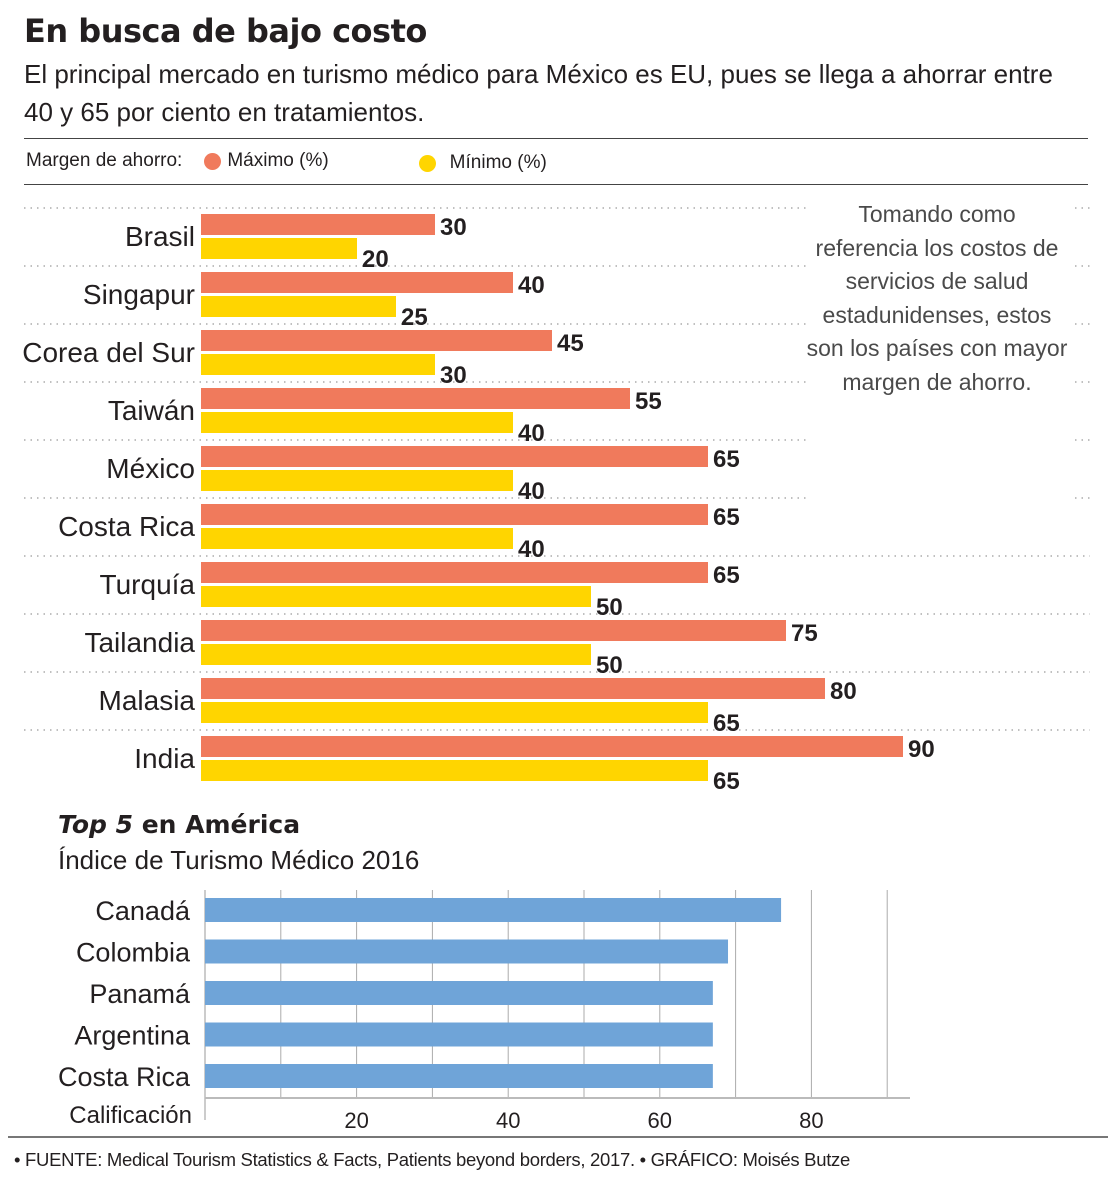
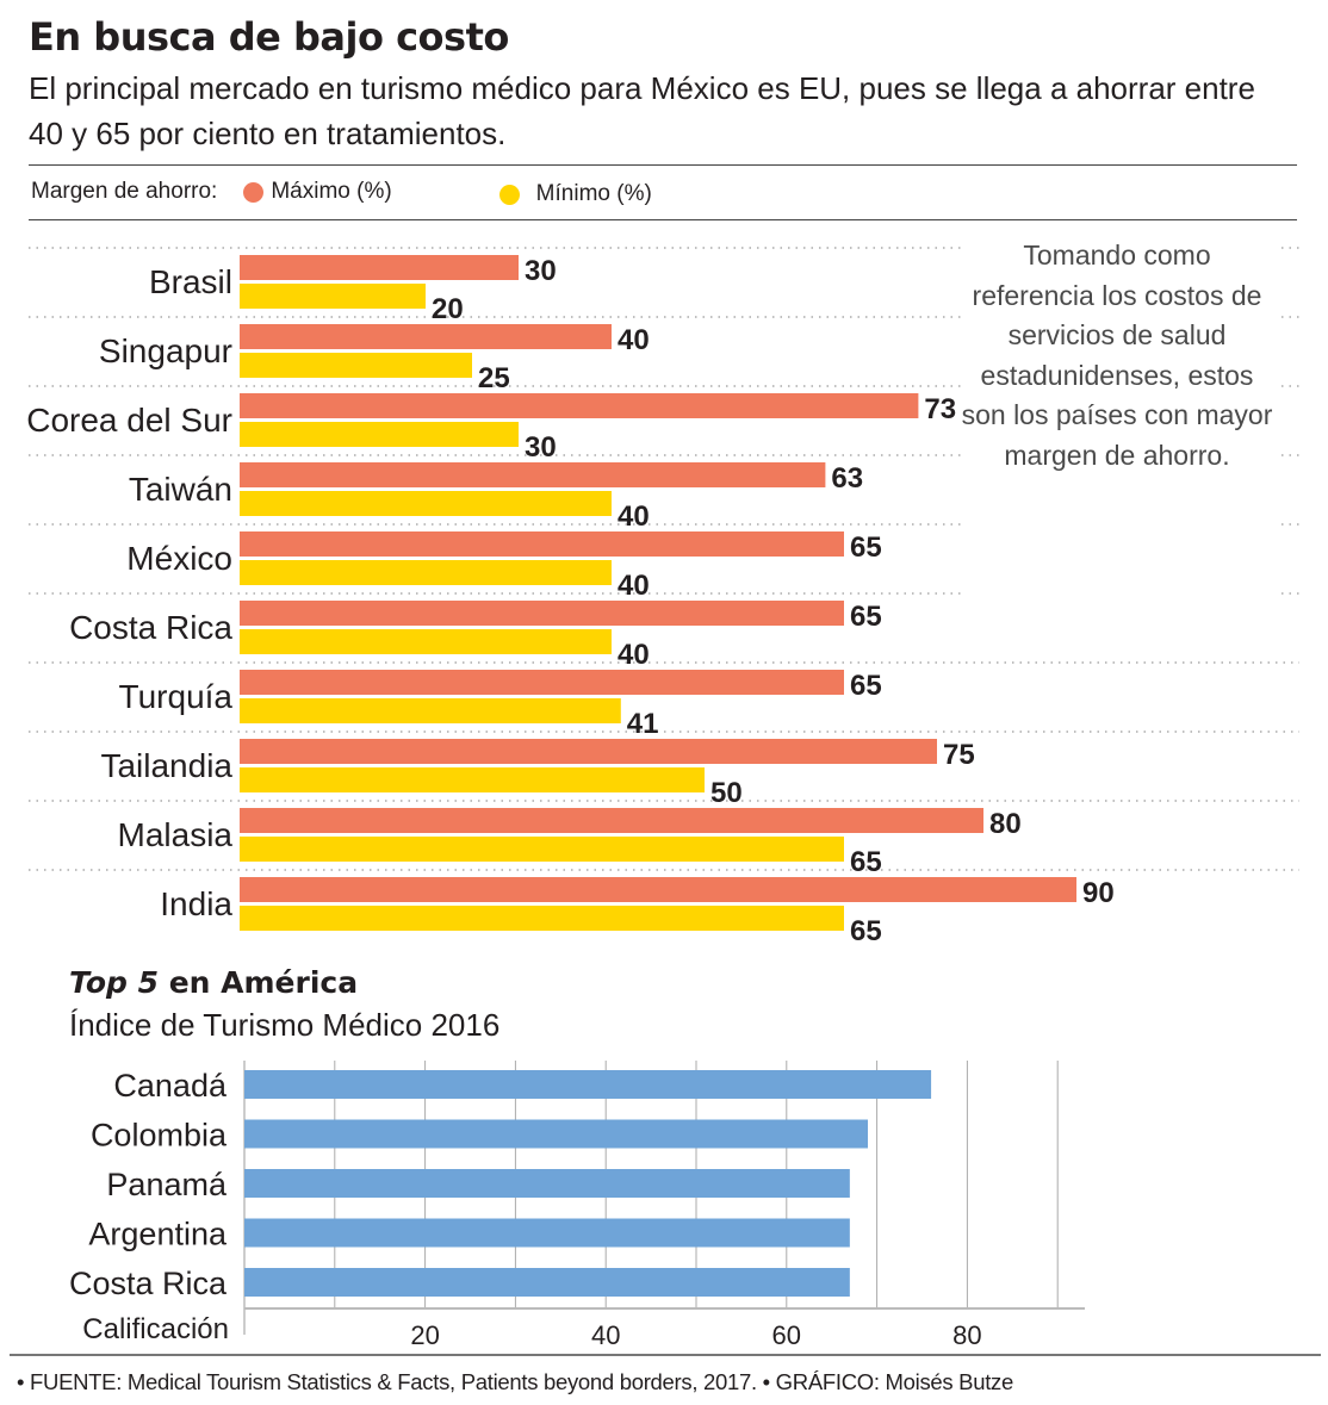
En busca de bajo costo/Máximo (%)/Corea del Sur: 45 -> 73
En busca de bajo costo/Máximo (%)/Taiwán: 55 -> 63
En busca de bajo costo/Mínimo (%)/Turquía: 50 -> 41
